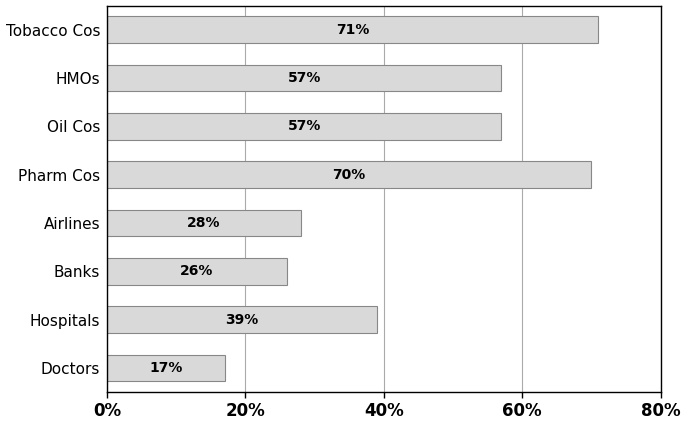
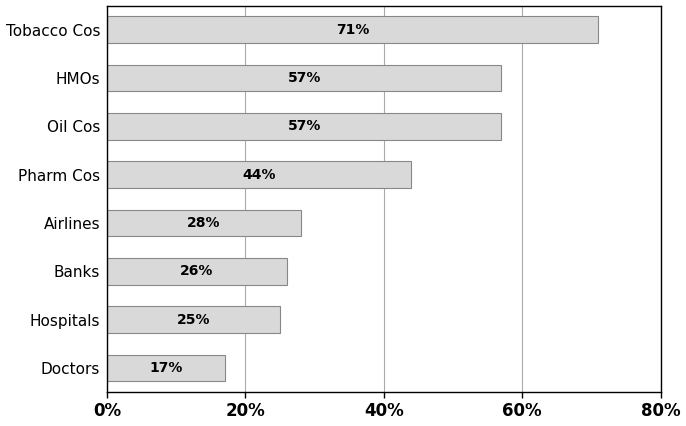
Pharm Cos: 70% -> 44%
Hospitals: 39% -> 25%
